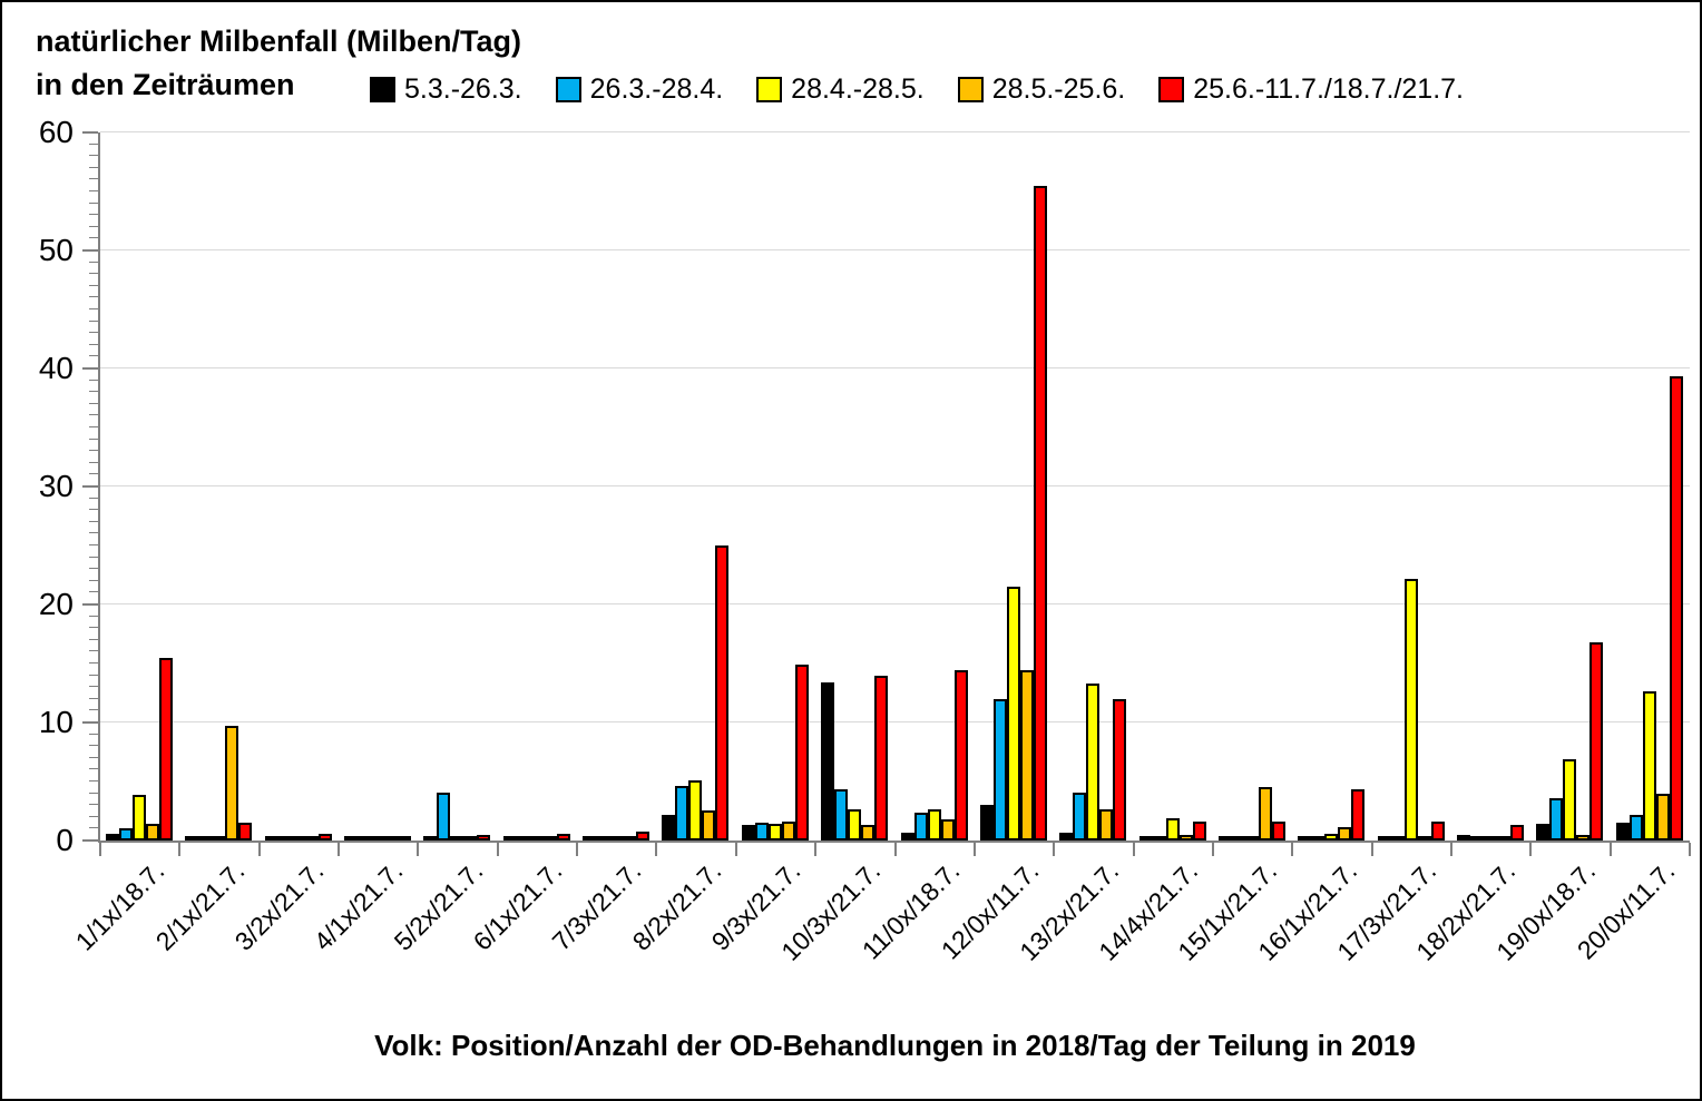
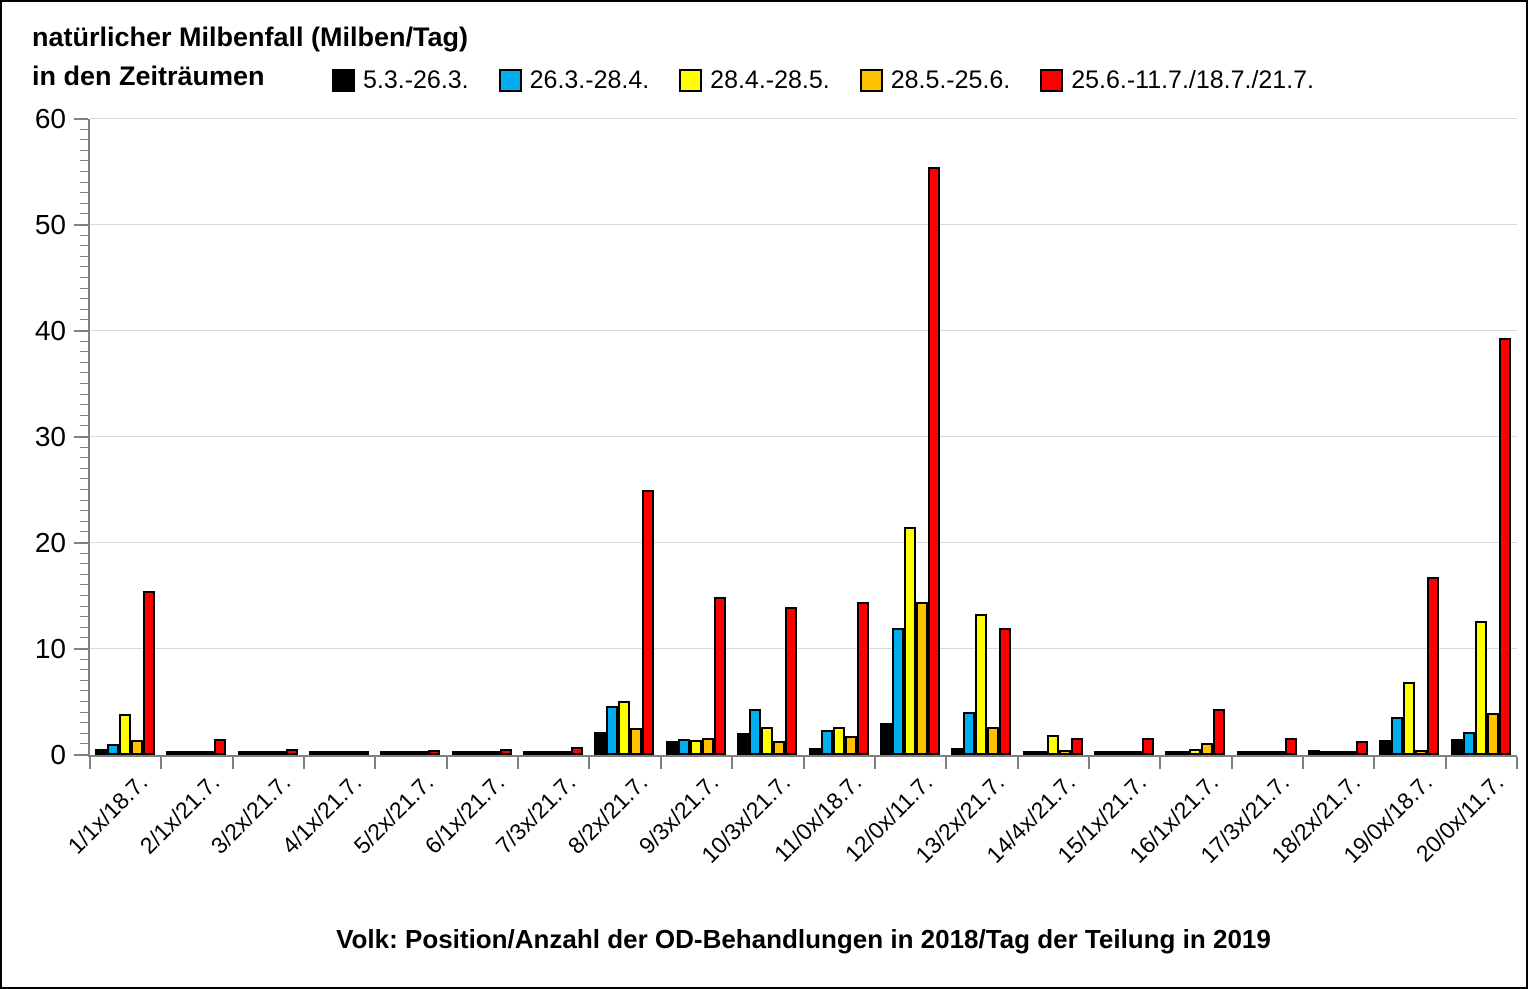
28.5.-25.6./2/1x/21.7.: 9.7 -> 0.1
26.3.-28.4./5/2x/21.7.: 4.1 -> 0.1
5.3.-26.3./10/3x/21.7.: 13.4 -> 2.1
28.5.-25.6./15/1x/21.7.: 4.5 -> 0.1
28.4.-28.5./17/3x/21.7.: 22.2 -> 0.1
